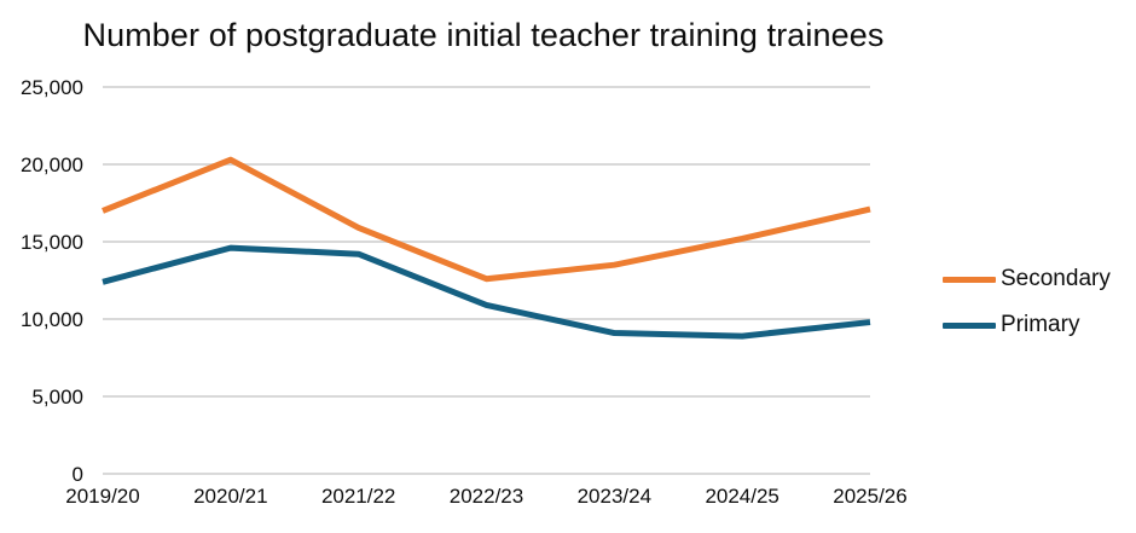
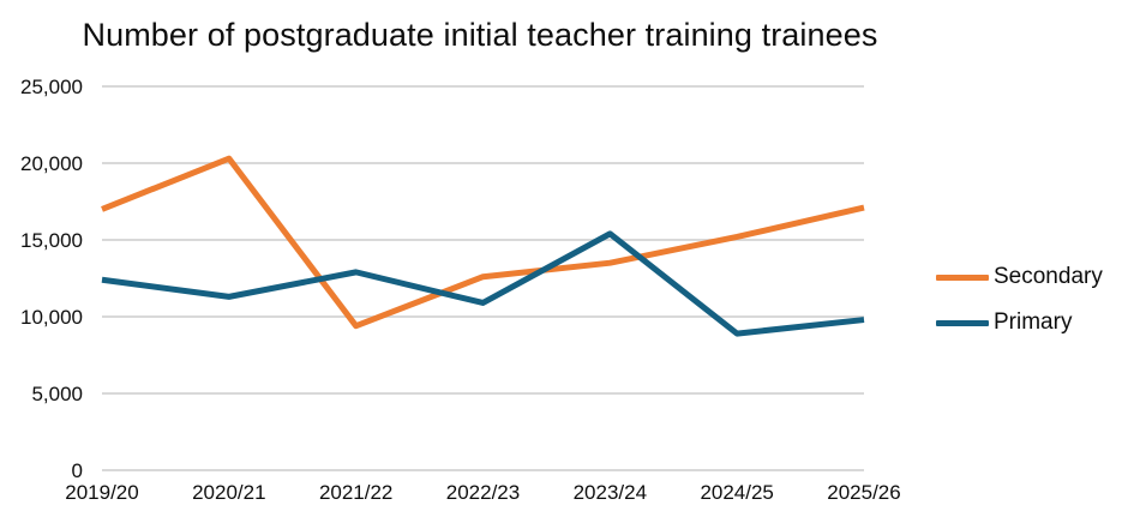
Primary/2020/21: 14600 -> 11300
Secondary/2021/22: 15900 -> 9400
Primary/2021/22: 14200 -> 12900
Primary/2023/24: 9100 -> 15400
